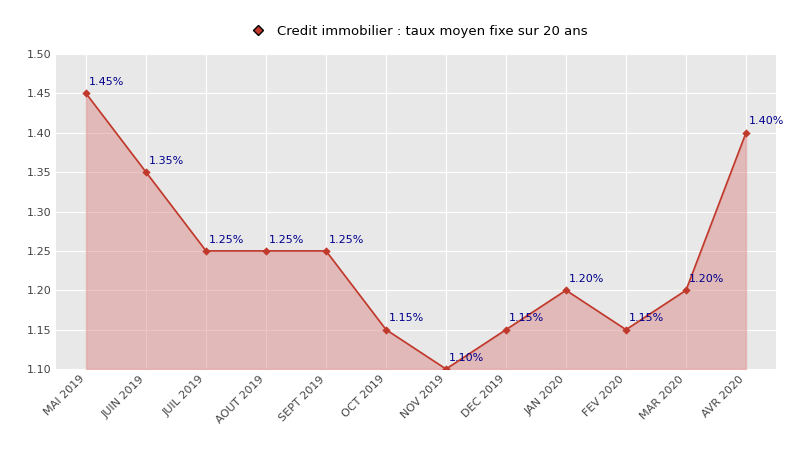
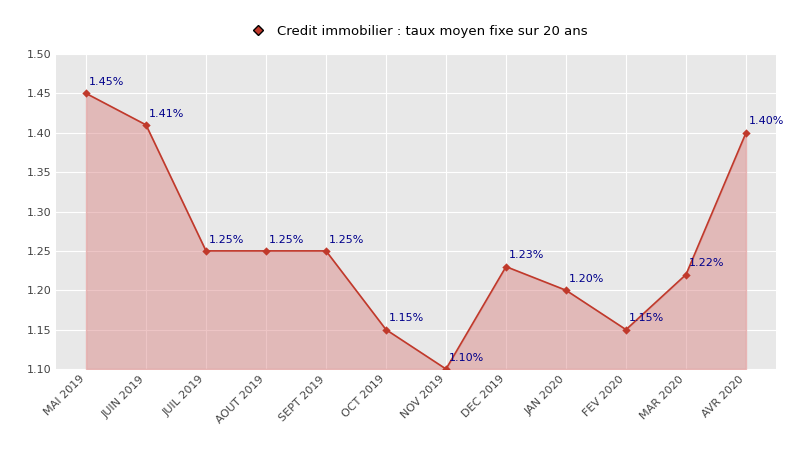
JUIN 2019: 1.35% -> 1.41%
DEC 2019: 1.15% -> 1.23%
MAR 2020: 1.20% -> 1.22%
